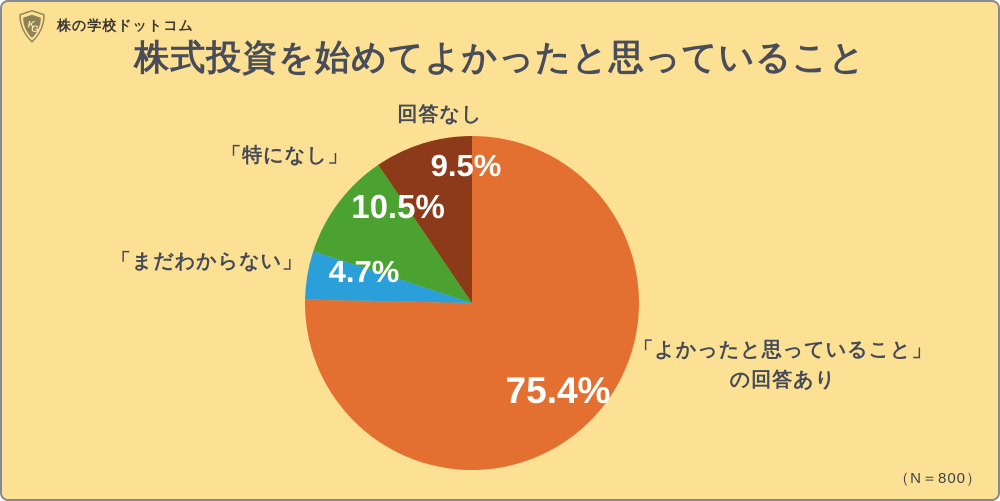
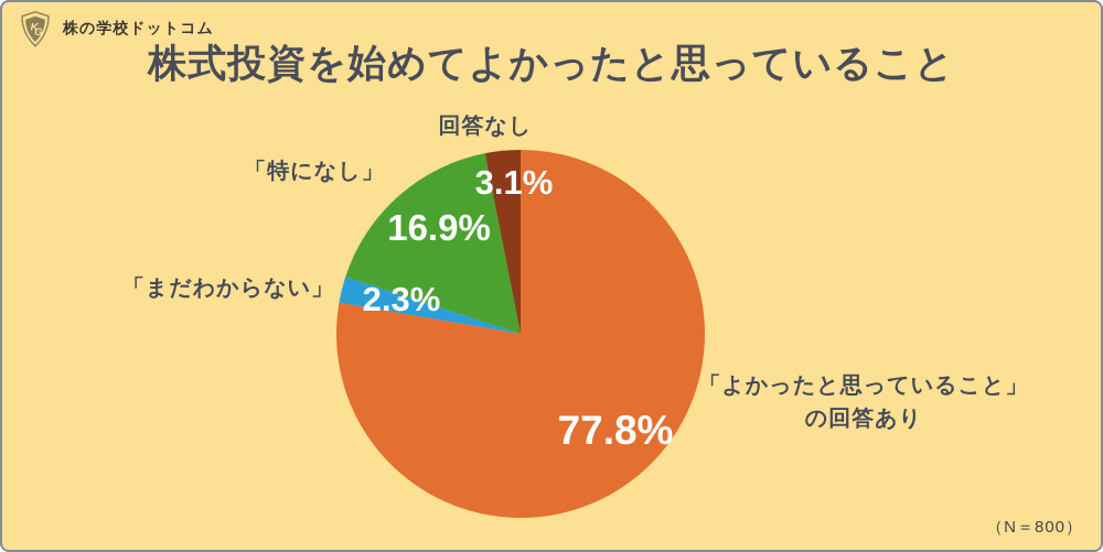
「よかったと思っていること」の回答あり: 75.4% -> 77.8%
「まだわからない」: 4.7% -> 2.3%
「特になし」: 10.5% -> 16.9%
回答なし: 9.5% -> 3.1%
